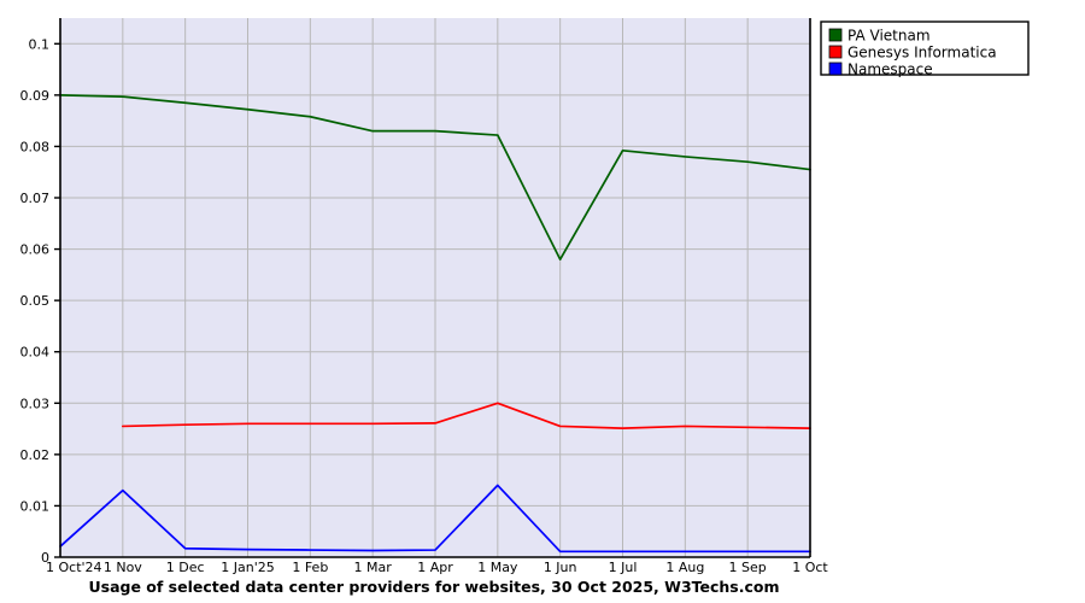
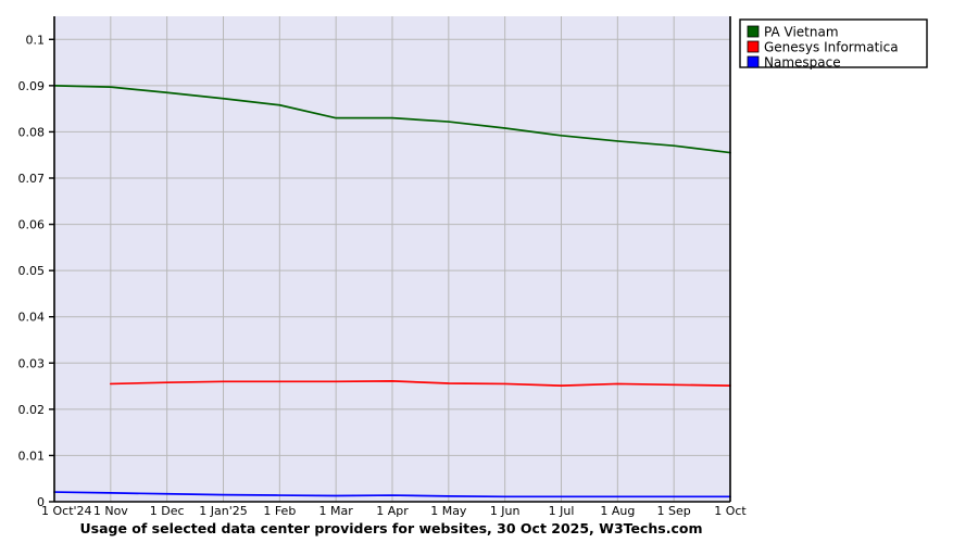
Namespace/1 Nov: 0.013 -> 0.002
Genesys Informatica/1 May: 0.030 -> 0.026
Namespace/1 May: 0.014 -> 0.001
PA Vietnam/1 Jun: 0.058 -> 0.081
